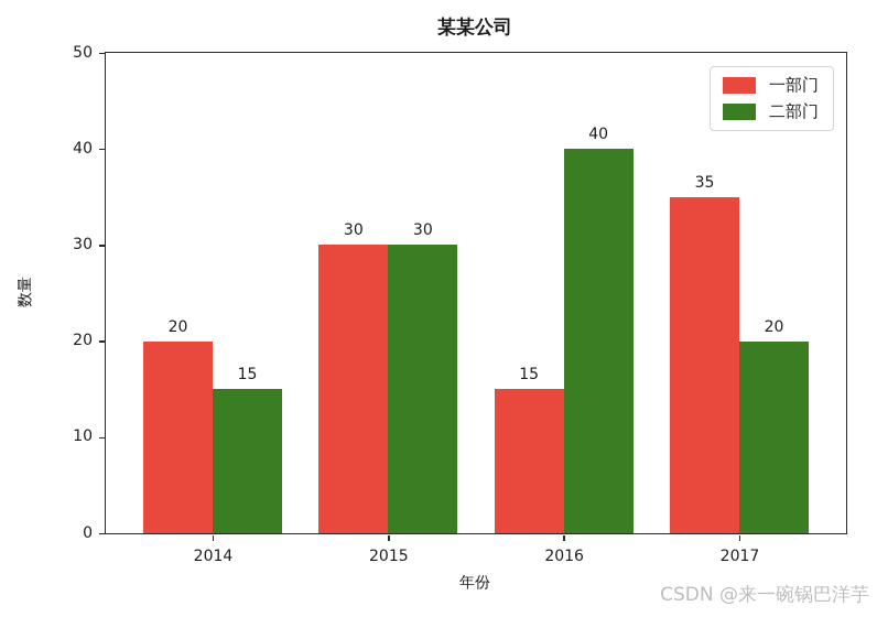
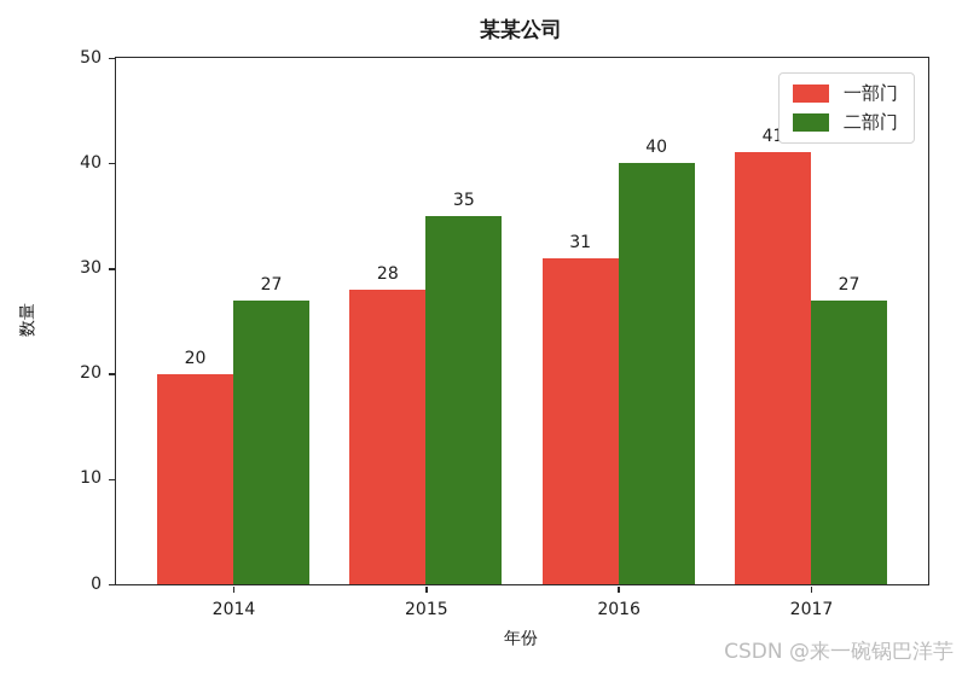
二部门/2014: 15 -> 27
一部门/2015: 30 -> 28
二部门/2015: 30 -> 35
一部门/2016: 15 -> 31
一部门/2017: 35 -> 41
二部门/2017: 20 -> 27
